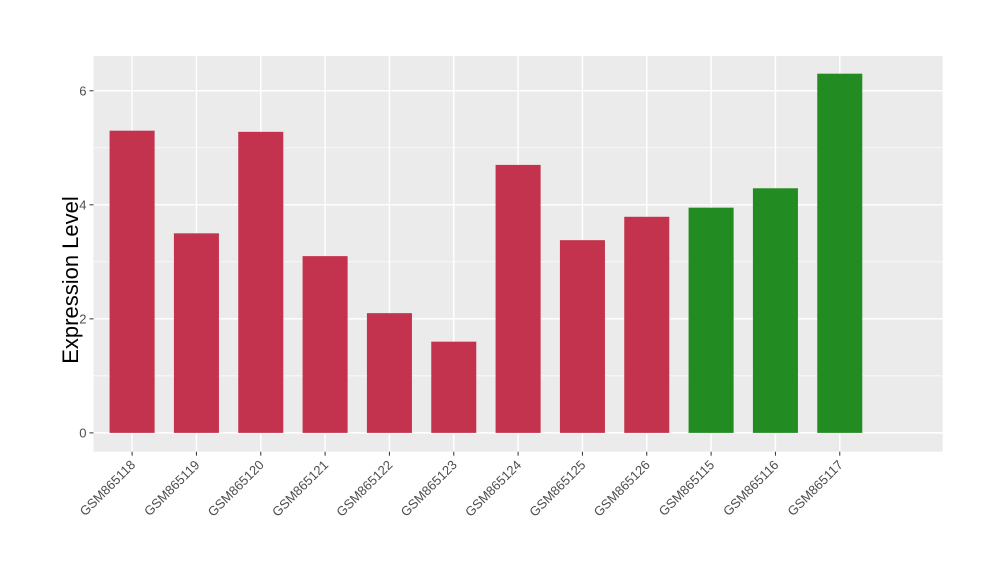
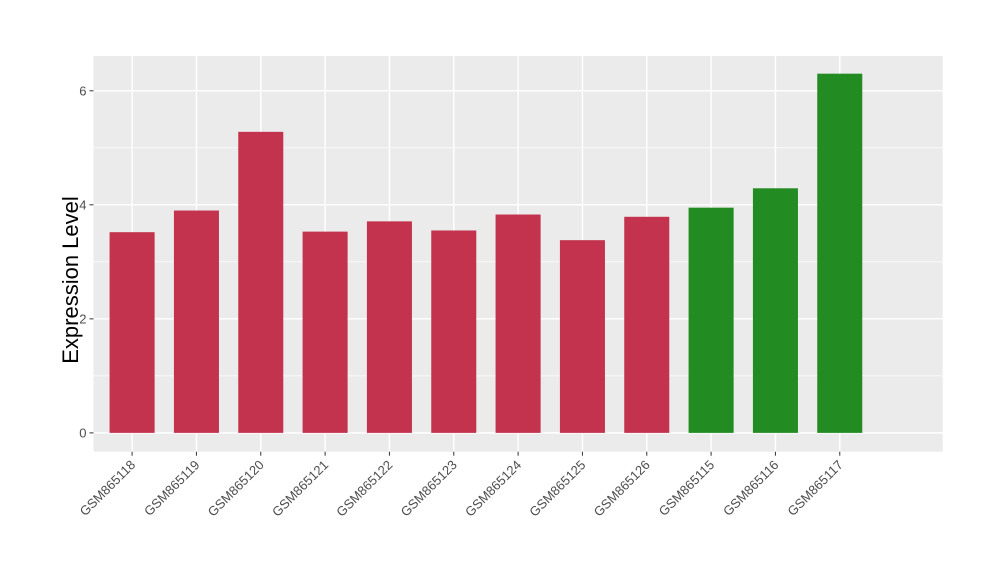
GSM865118: 5.3 -> 3.5
GSM865119: 3.5 -> 3.9
GSM865121: 3.1 -> 3.5
GSM865122: 2.1 -> 3.7
GSM865123: 1.6 -> 3.5
GSM865124: 4.7 -> 3.8
